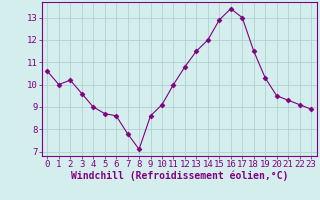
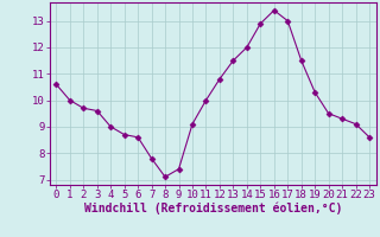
2: 10.2 -> 9.7
9: 8.6 -> 7.4
23: 8.9 -> 8.6
